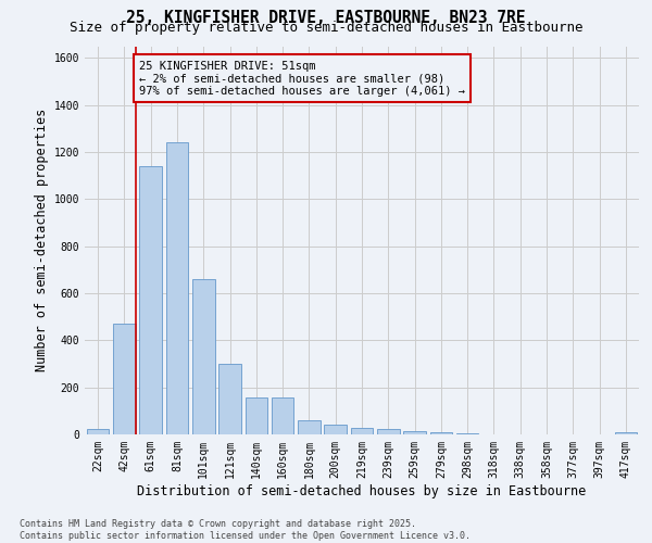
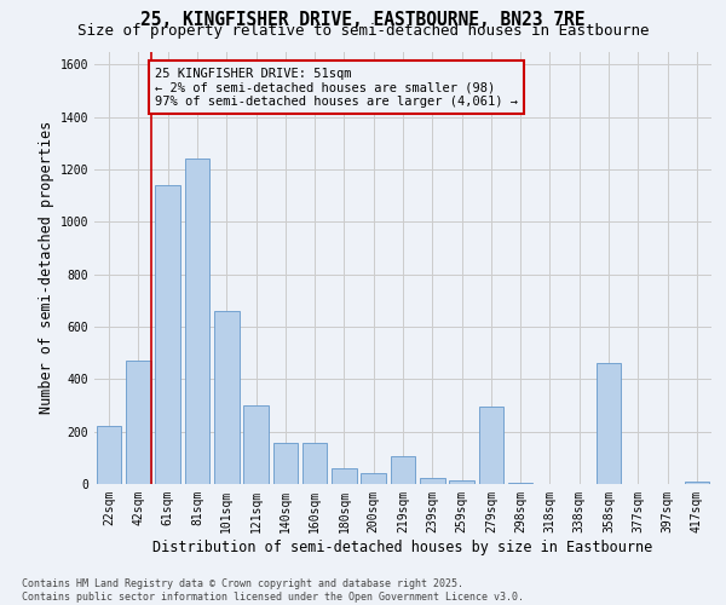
22sqm: 22 -> 220
219sqm: 30 -> 105
279sqm: 10 -> 295
358sqm: 1 -> 460
